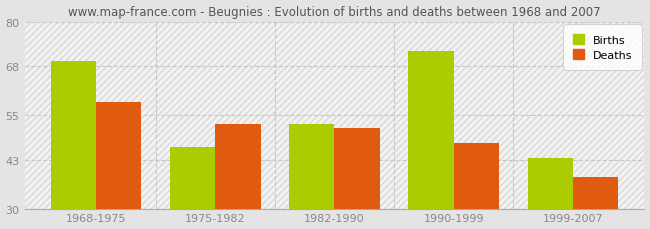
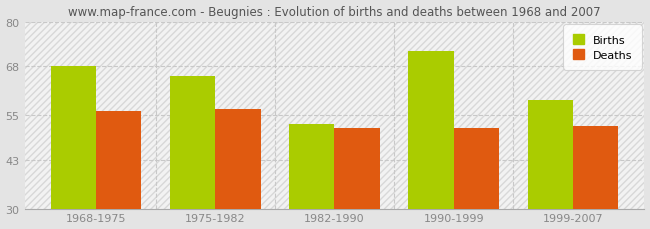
Births/1968-1975: 69.5 -> 68.0
Deaths/1968-1975: 58.5 -> 56.0
Births/1975-1982: 46.5 -> 65.5
Deaths/1975-1982: 52.5 -> 56.5
Deaths/1990-1999: 47.5 -> 51.5
Births/1999-2007: 43.5 -> 59.0
Deaths/1999-2007: 38.5 -> 52.0
